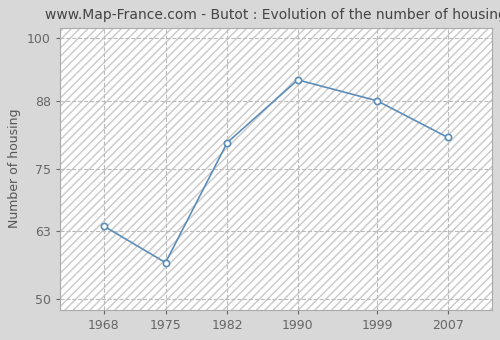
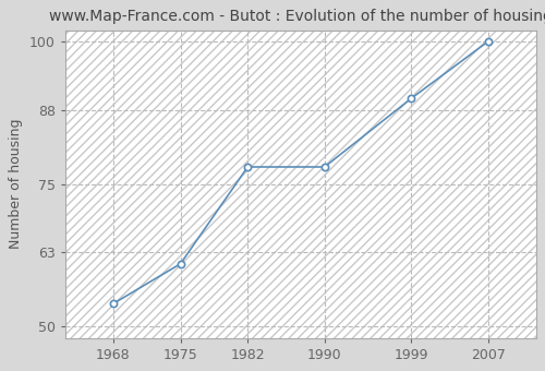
1968: 64 -> 54
1975: 57 -> 61
1982: 80 -> 78
1990: 92 -> 78
1999: 88 -> 90
2007: 81 -> 100
